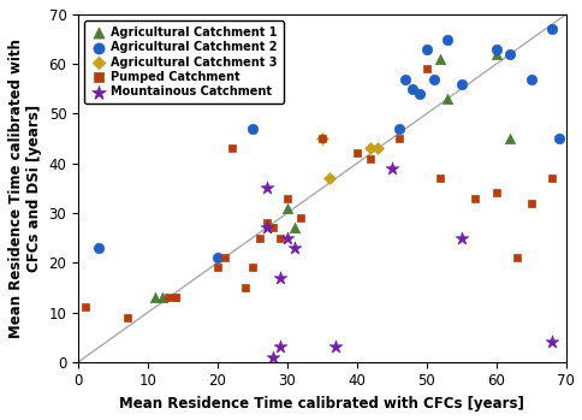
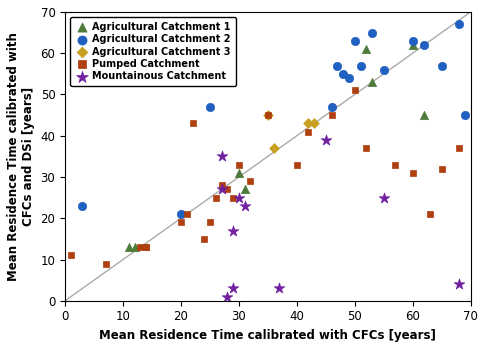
Pumped Catchment/40: 42 -> 33
Pumped Catchment/50: 59 -> 51
Pumped Catchment/60: 34 -> 31
